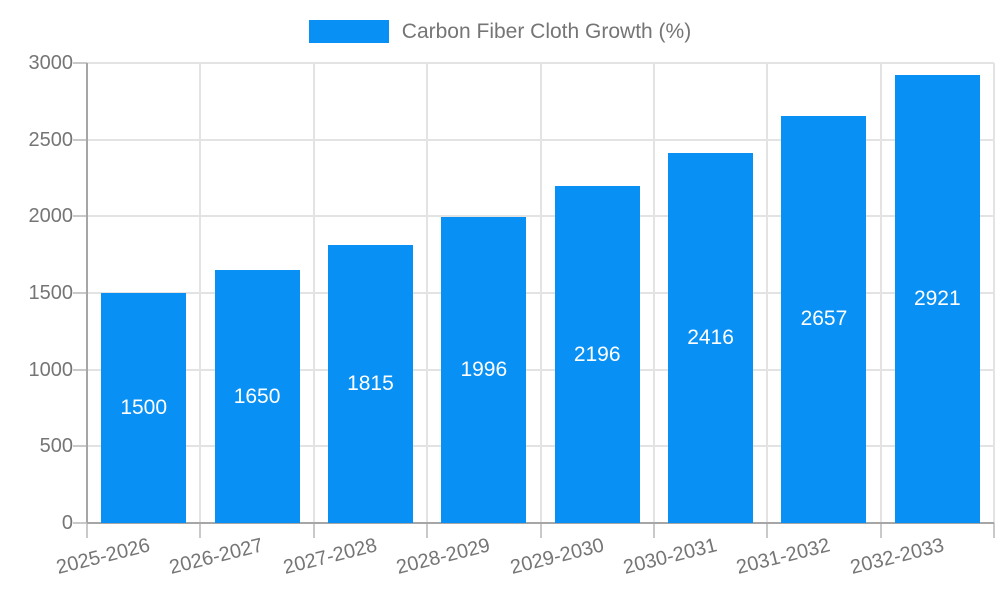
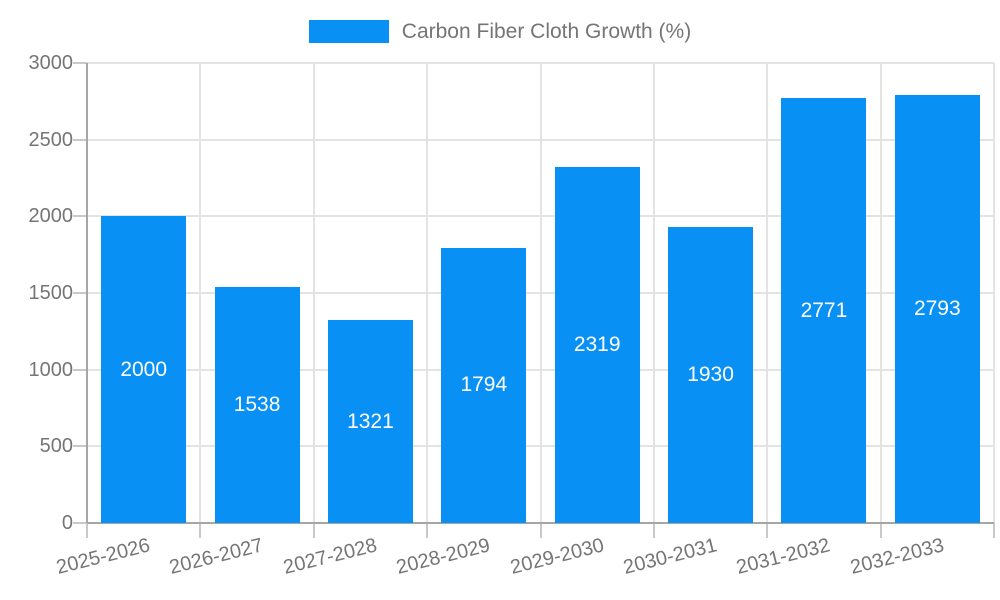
2025-2026: 1500 -> 2000
2026-2027: 1650 -> 1538
2027-2028: 1815 -> 1321
2028-2029: 1996 -> 1794
2029-2030: 2196 -> 2319
2030-2031: 2416 -> 1930
2031-2032: 2657 -> 2771
2032-2033: 2921 -> 2793
